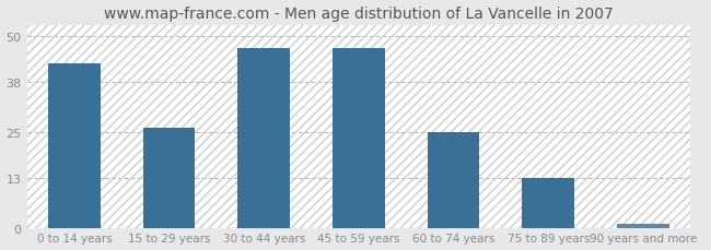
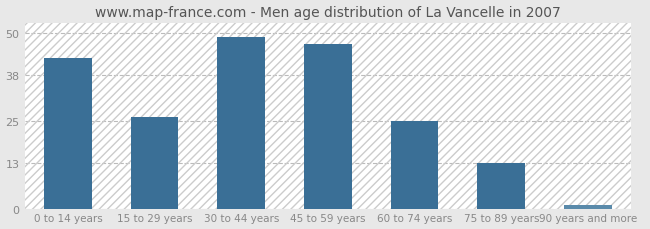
30 to 44 years: 47 -> 49
